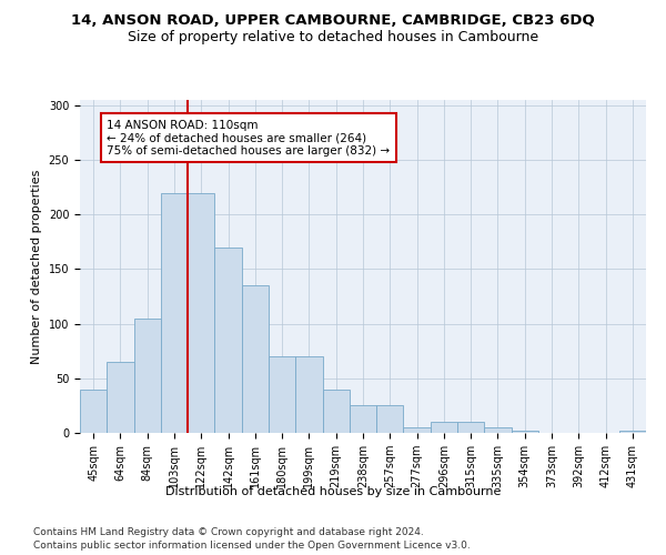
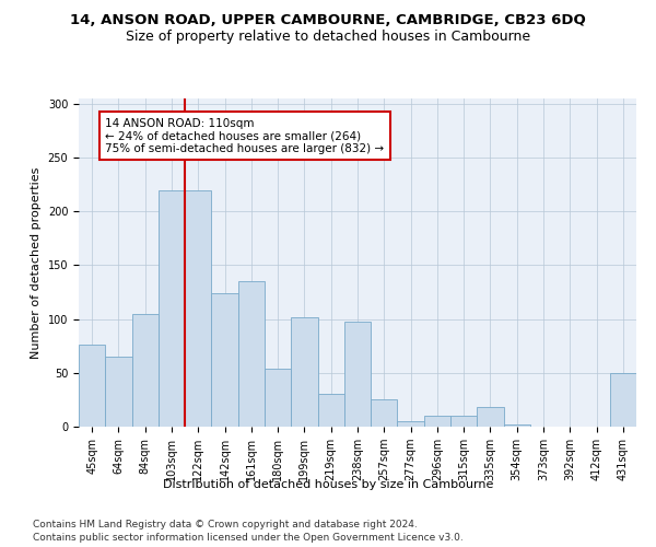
45sqm: 40 -> 76
142sqm: 170 -> 124
180sqm: 70 -> 54
199sqm: 70 -> 102
219sqm: 40 -> 30
238sqm: 25 -> 98
335sqm: 5 -> 18
431sqm: 2 -> 50
